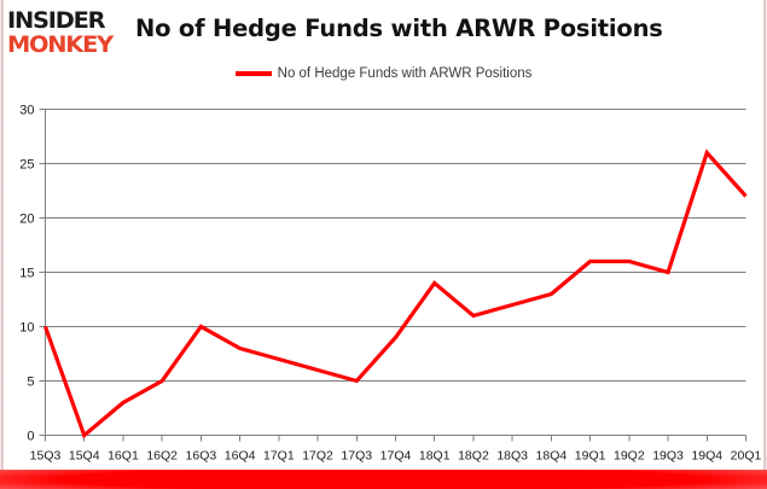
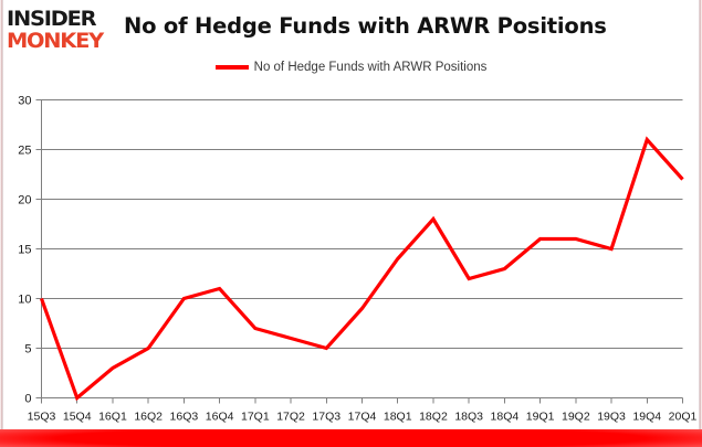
16Q4: 8 -> 11
18Q2: 11 -> 18
